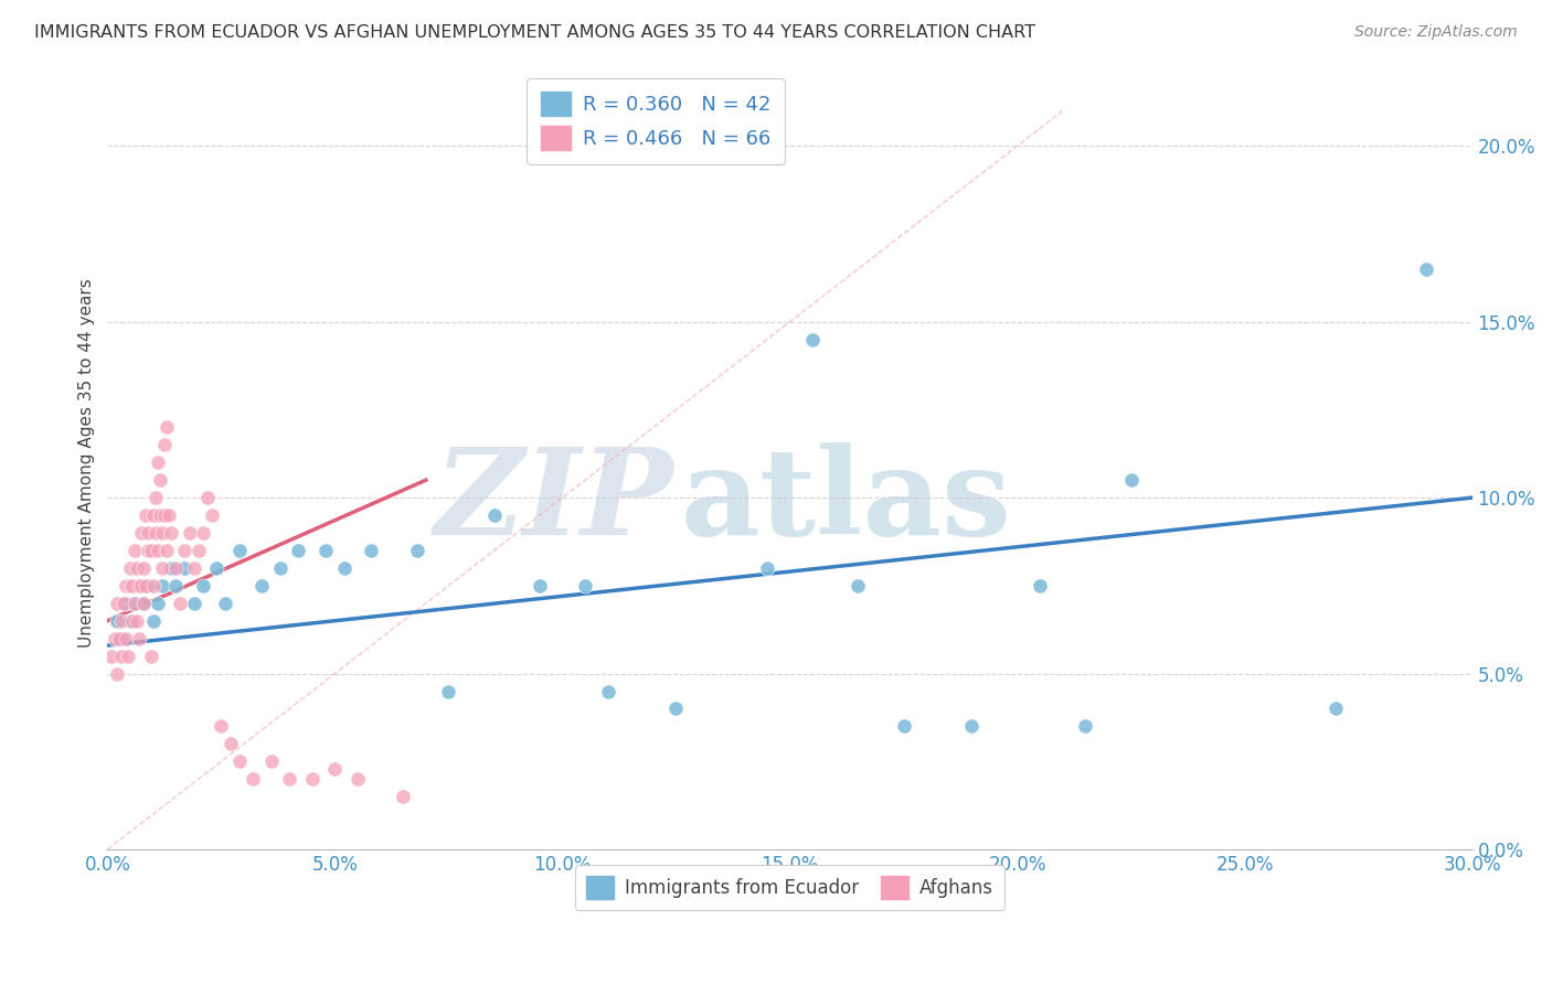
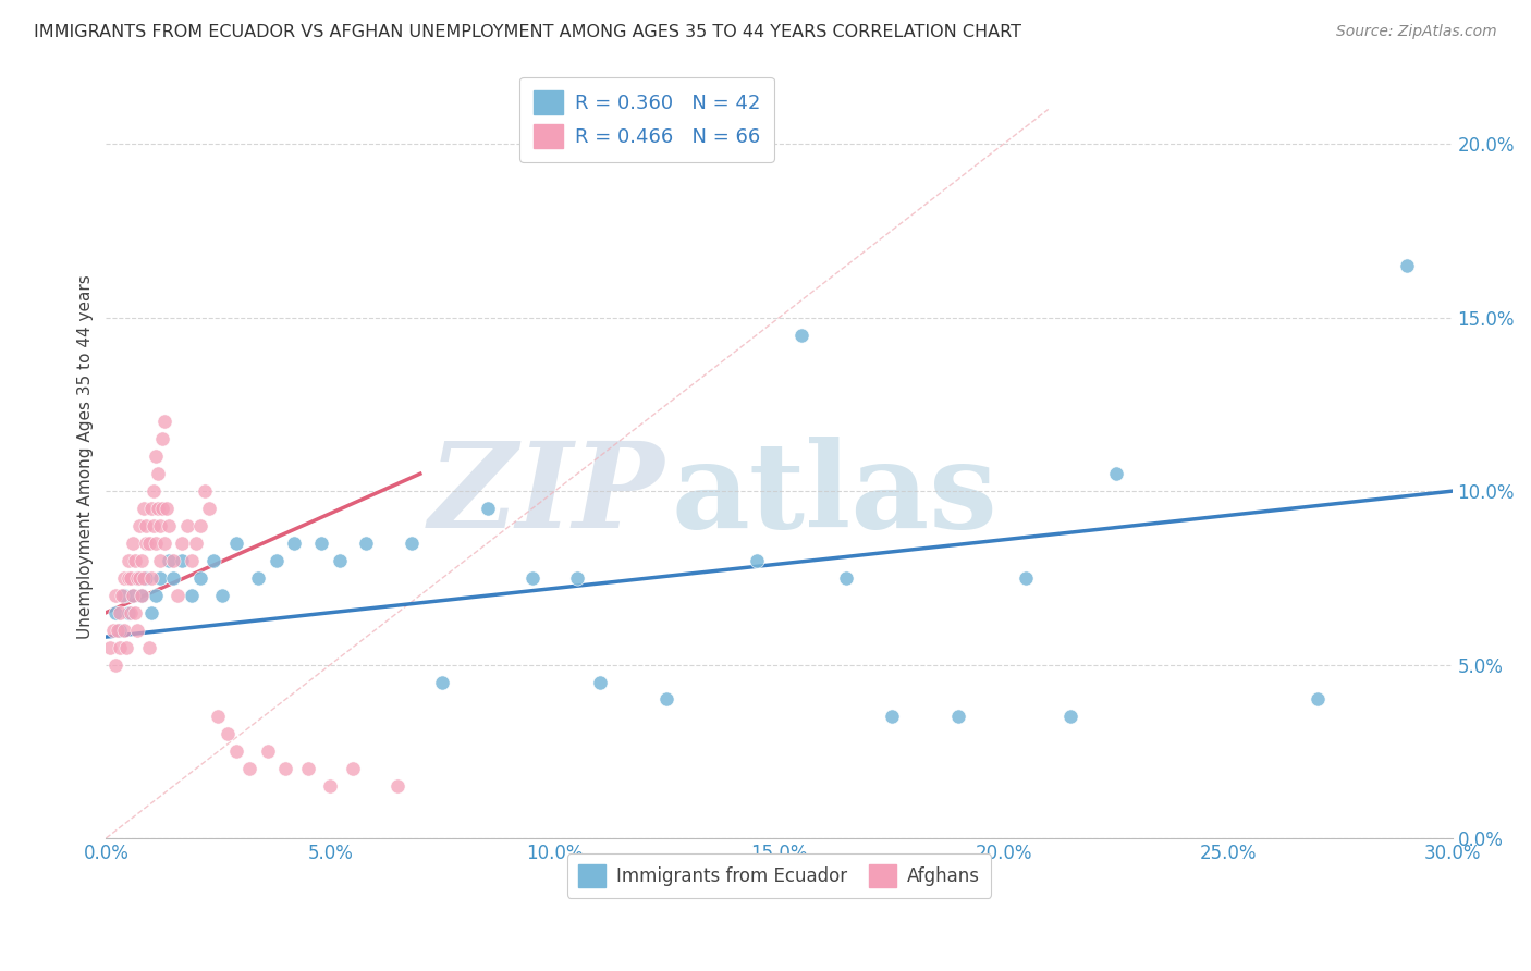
Afghans/5.0%: 2.3% -> 1.5%
